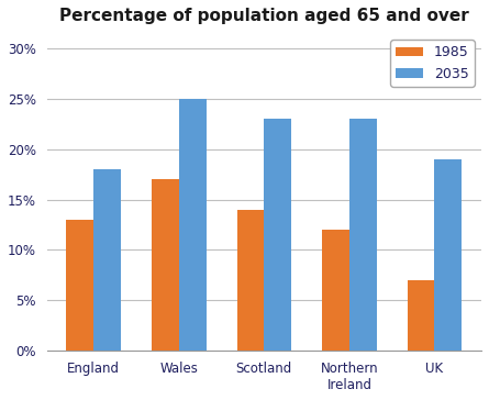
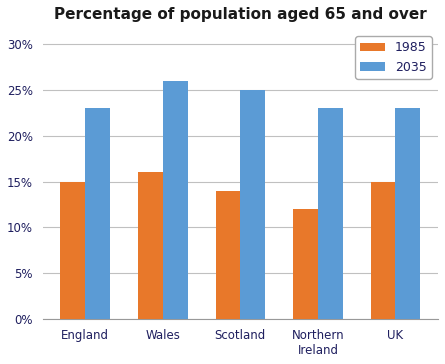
1985/England: 13% -> 15%
2035/England: 18% -> 23%
1985/Wales: 17% -> 16%
2035/Wales: 25% -> 26%
2035/Scotland: 23% -> 25%
1985/UK: 7% -> 15%
2035/UK: 19% -> 23%
